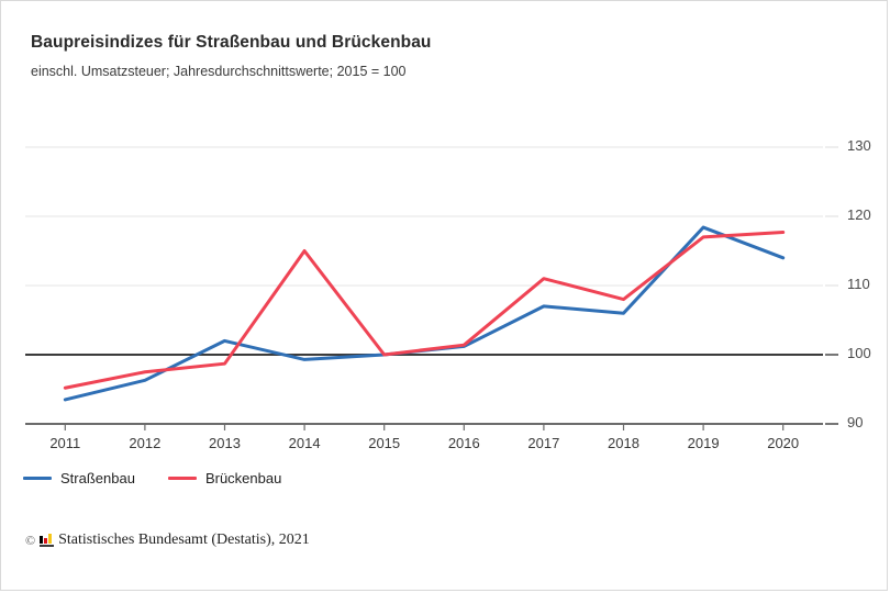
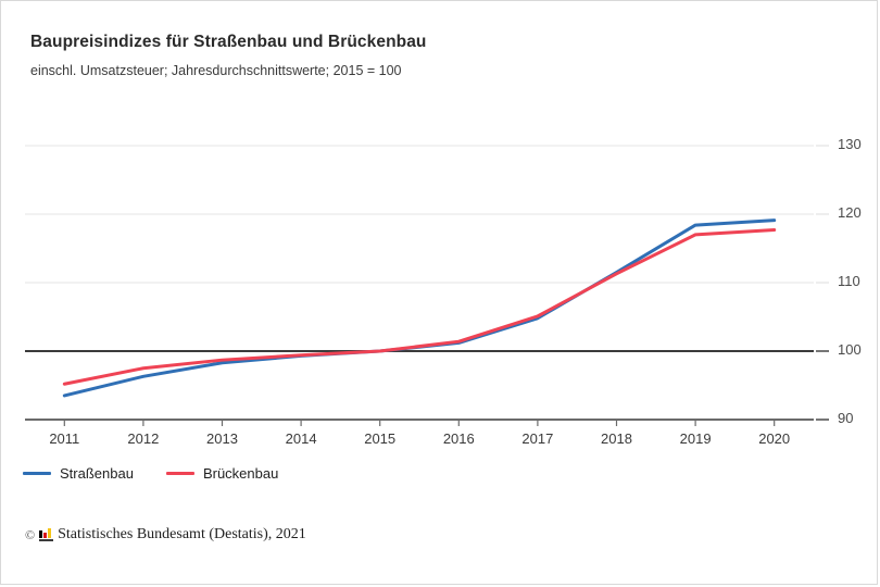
Straßenbau/2013: 102 -> 98
Brückenbau/2014: 115 -> 99
Straßenbau/2017: 107 -> 105
Brückenbau/2017: 111 -> 105
Straßenbau/2018: 106 -> 112
Brückenbau/2018: 108 -> 111
Straßenbau/2020: 114 -> 119
